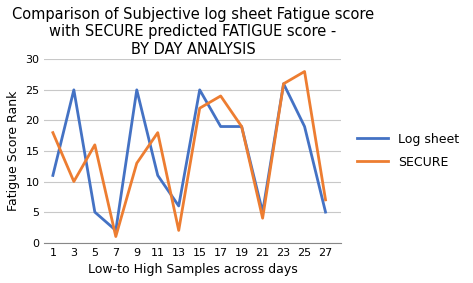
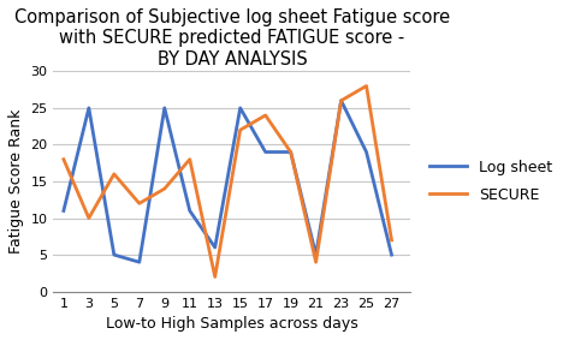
Log sheet/7: 2 -> 4
SECURE/7: 1 -> 12
SECURE/9: 13 -> 14
